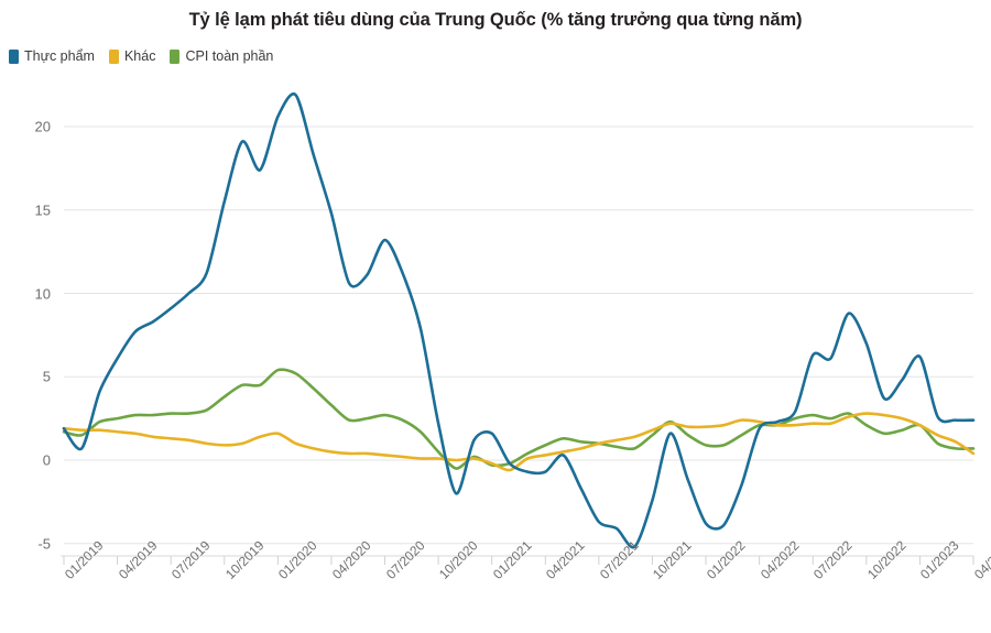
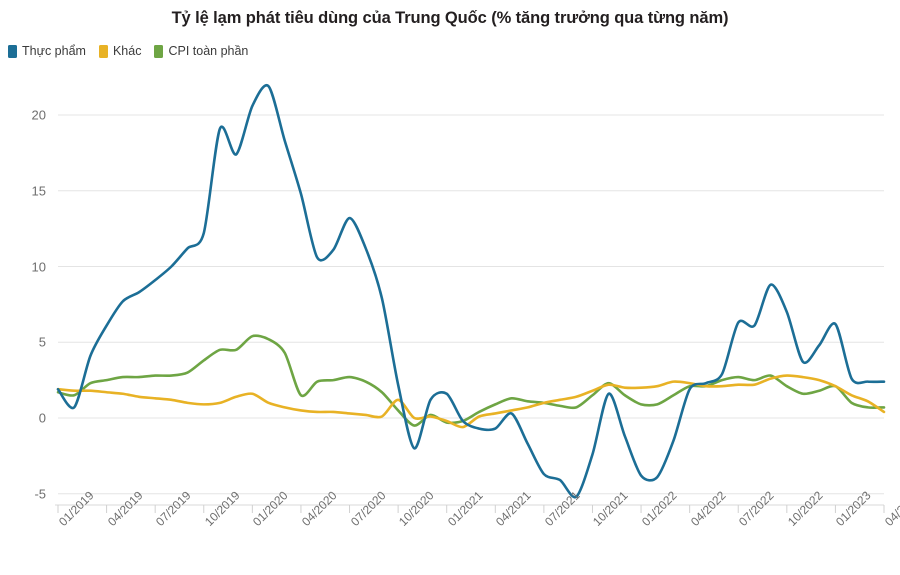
Thực phẩm/10/2019: 15.5 -> 12.2
CPI toàn phần/04/2020: 3.3 -> 1.5
Khác/10/2020: 0.1 -> 1.2
